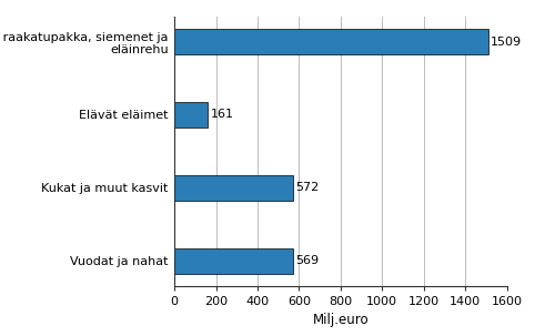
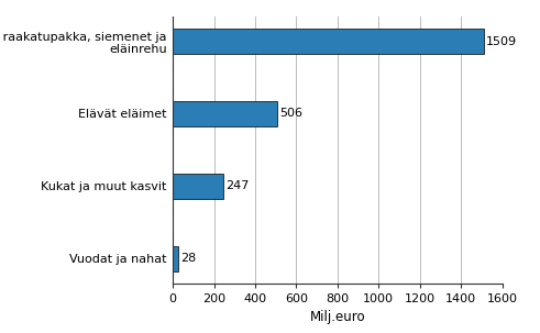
Elävät eläimet: 161 -> 506
Kukat ja muut kasvit: 572 -> 247
Vuodat ja nahat: 569 -> 28
